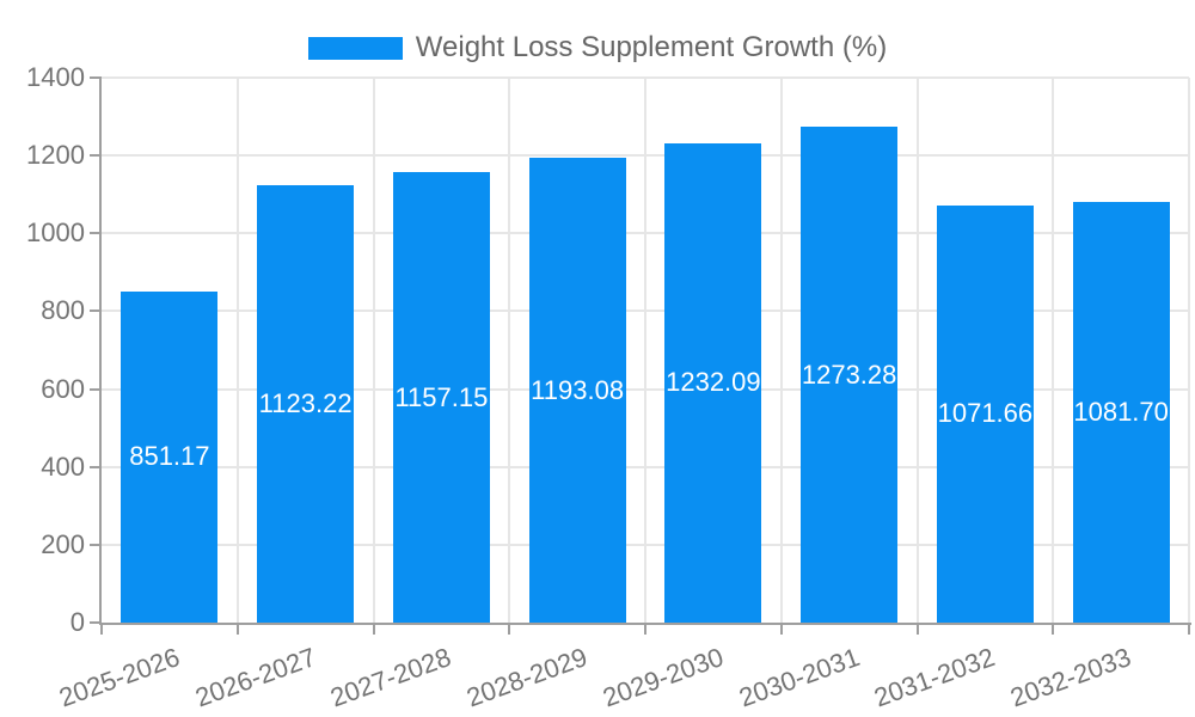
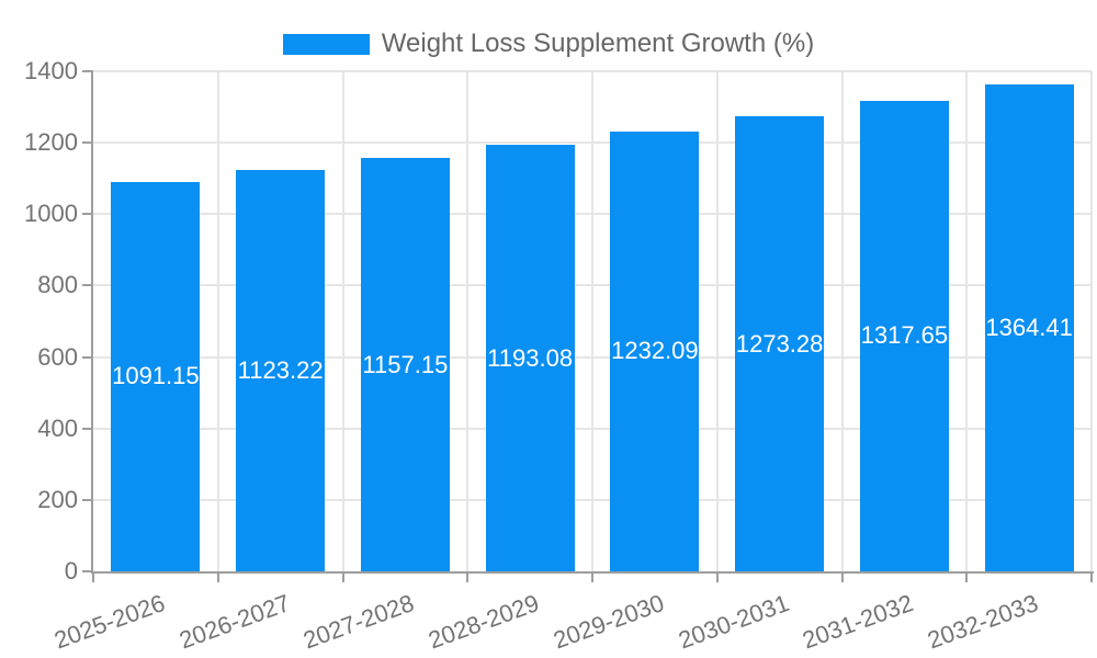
2025-2026: 851.17 -> 1091.15
2031-2032: 1071.66 -> 1317.65
2032-2033: 1081.70 -> 1364.41
